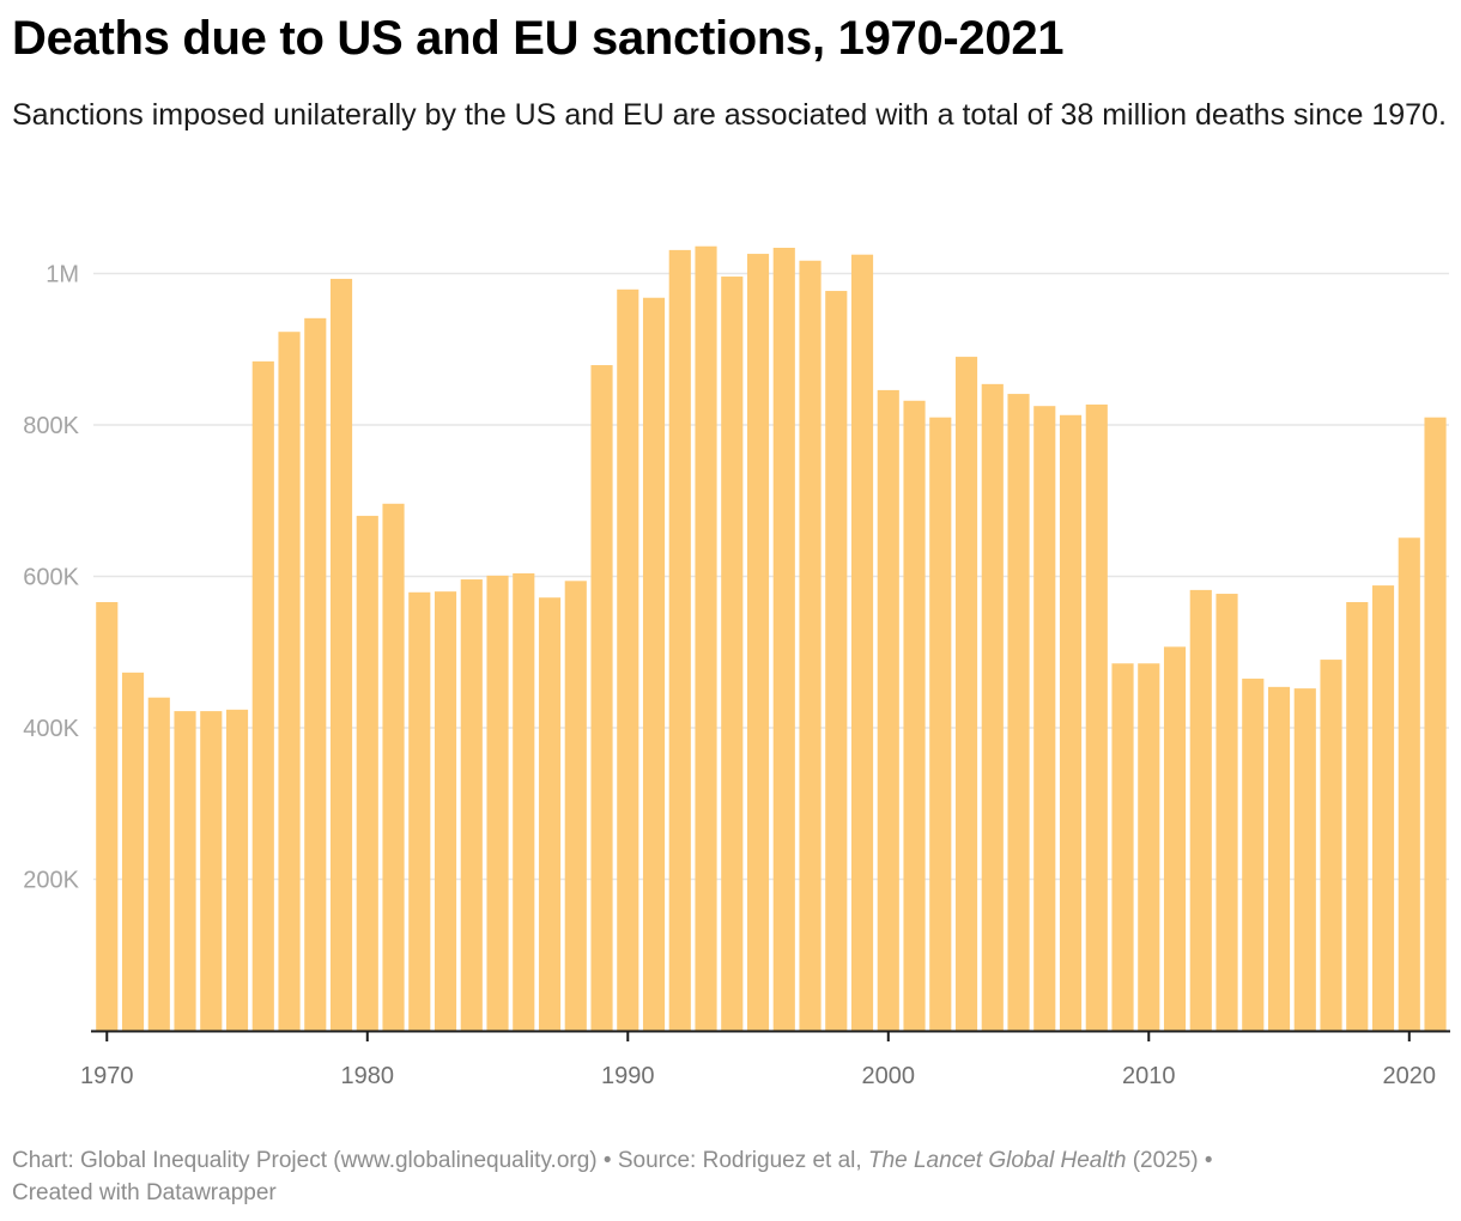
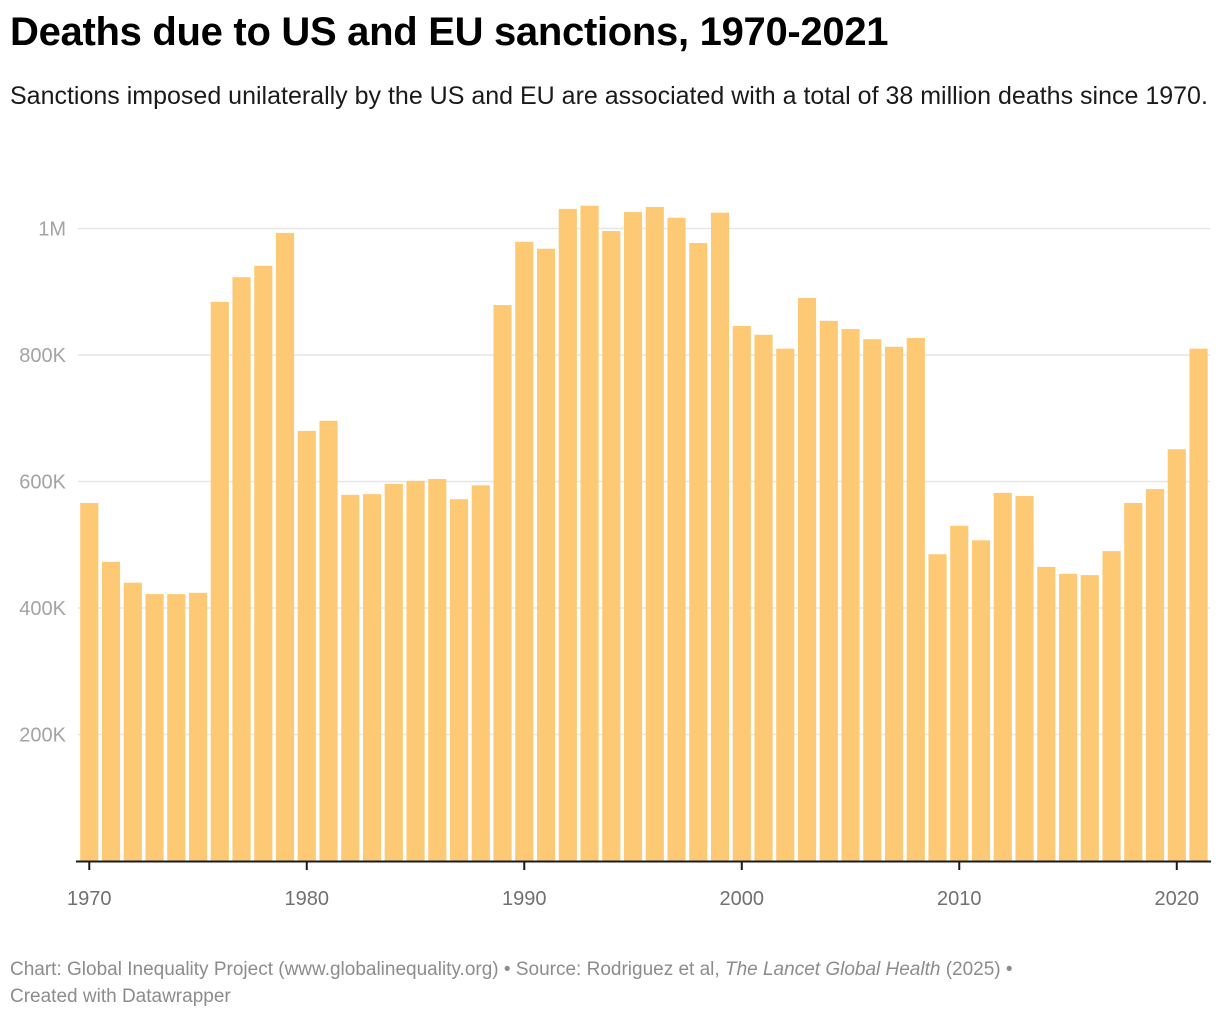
2010: 480K -> 530K
